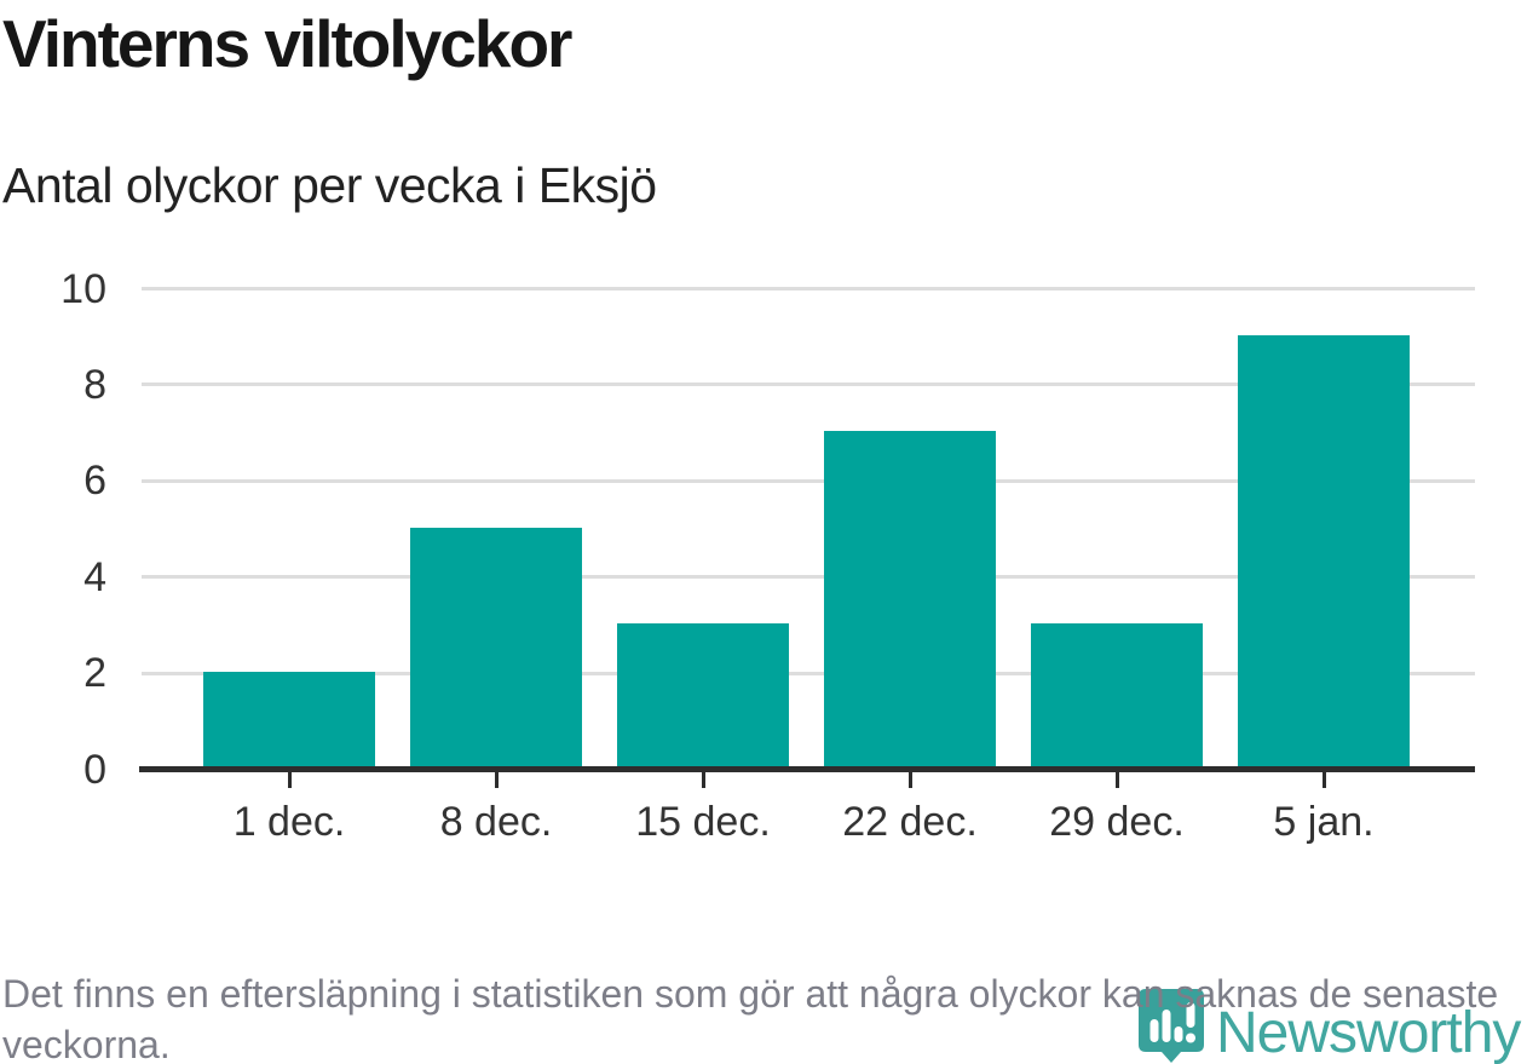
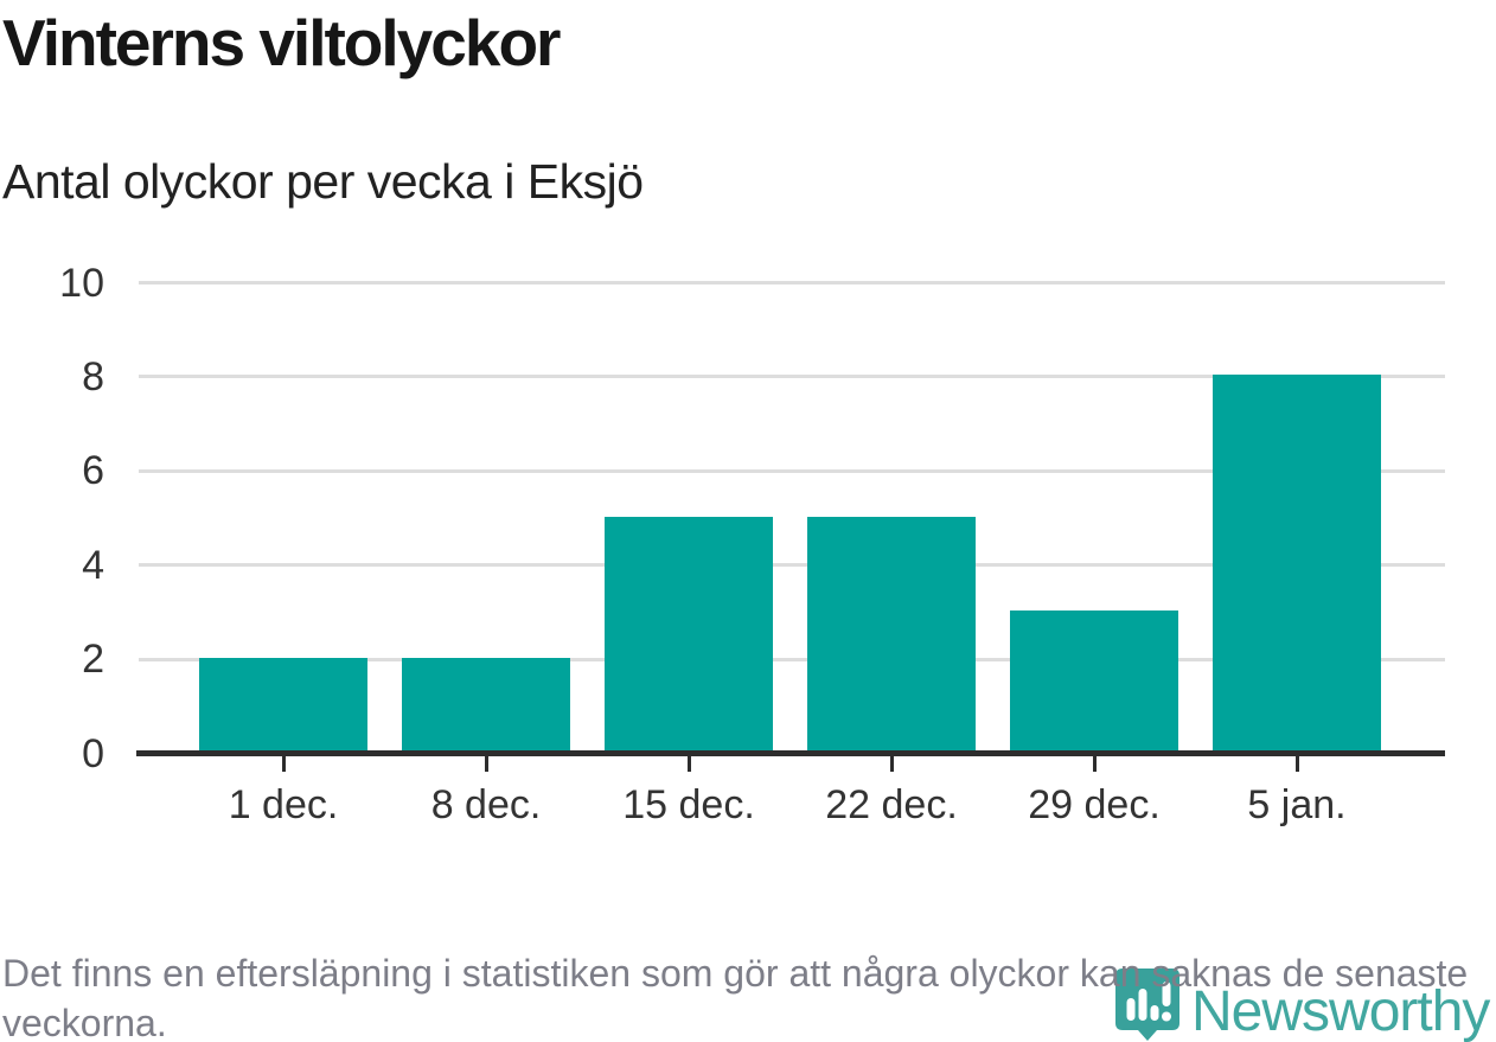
8 dec.: 5 -> 2
15 dec.: 3 -> 5
22 dec.: 7 -> 5
5 jan.: 9 -> 8
